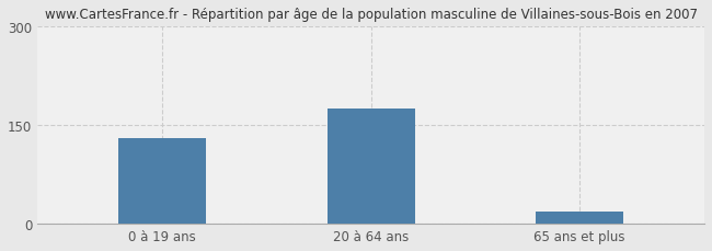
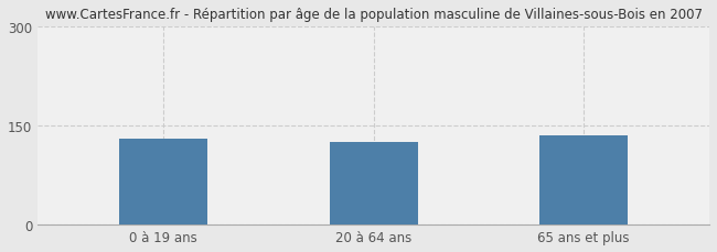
20 à 64 ans: 175 -> 126
65 ans et plus: 18 -> 136
